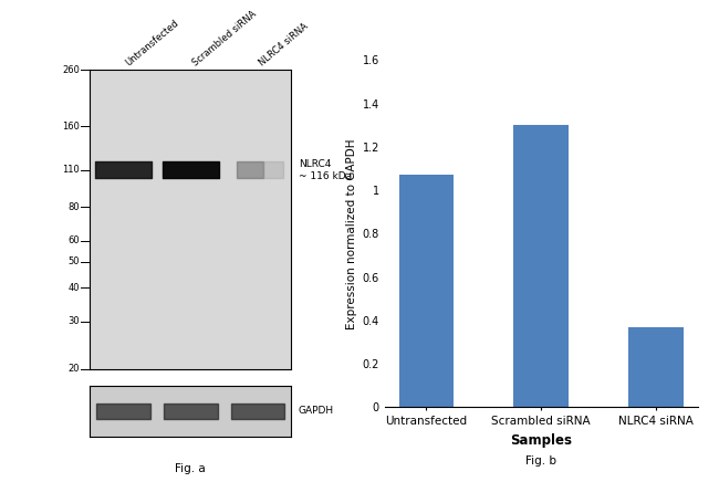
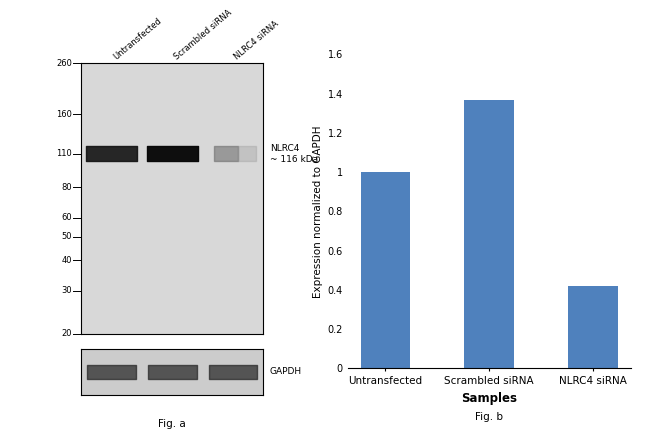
Untransfected: 1.07 -> 1.00
Scrambled siRNA: 1.30 -> 1.37
NLRC4 siRNA: 0.37 -> 0.42
